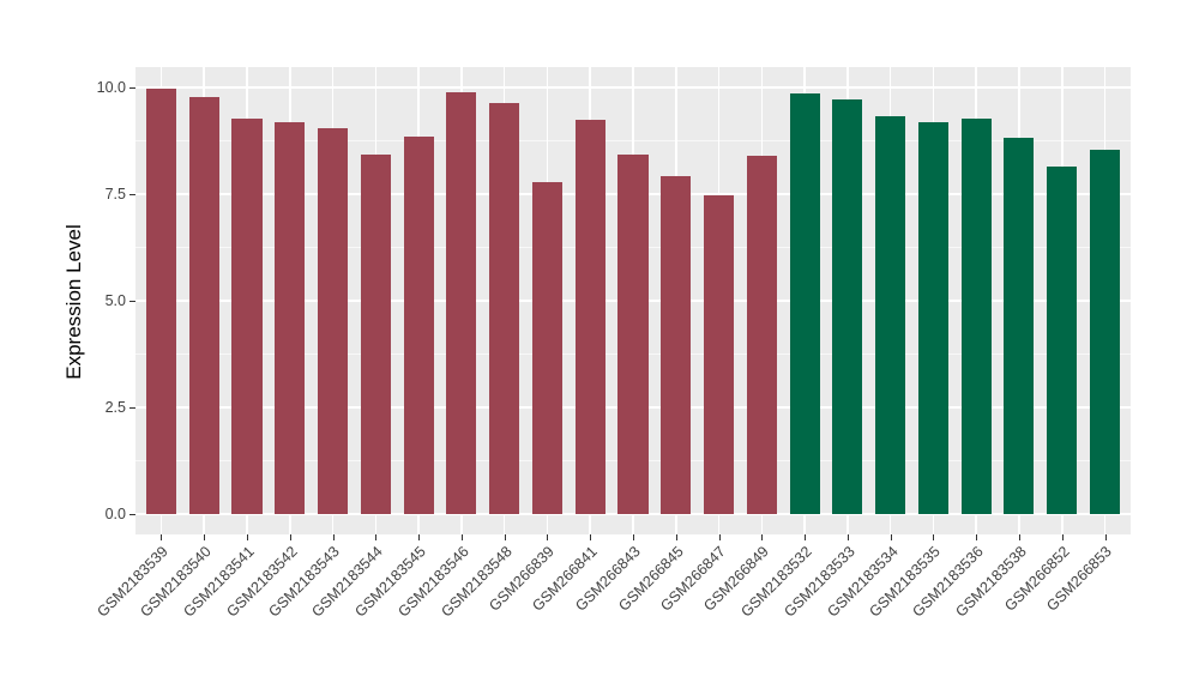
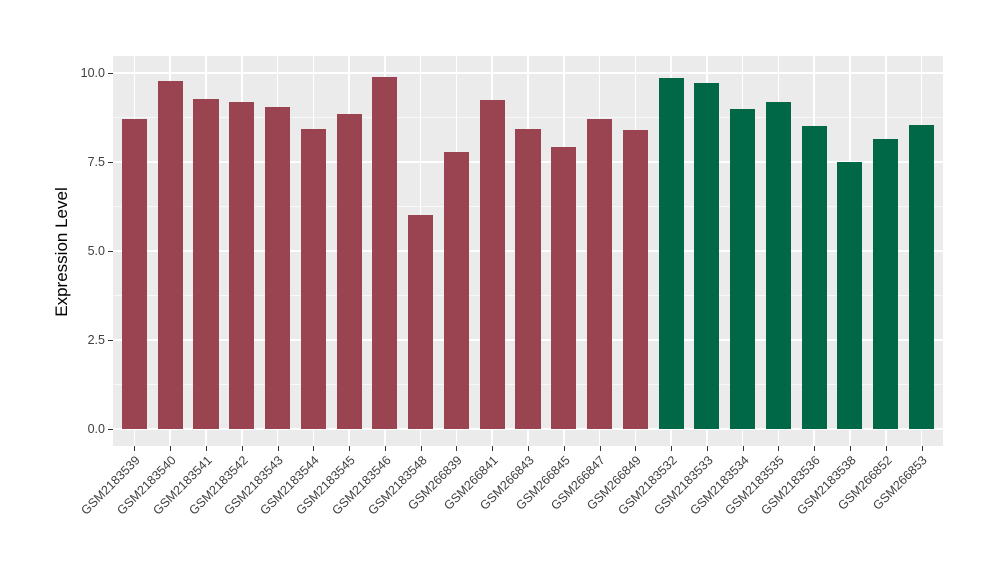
GSM2183539: 10.0 -> 8.7
GSM2183548: 9.6 -> 6.0
GSM266847: 7.5 -> 8.7
GSM2183534: 9.3 -> 9.0
GSM2183536: 9.3 -> 8.5
GSM2183538: 8.8 -> 7.5
